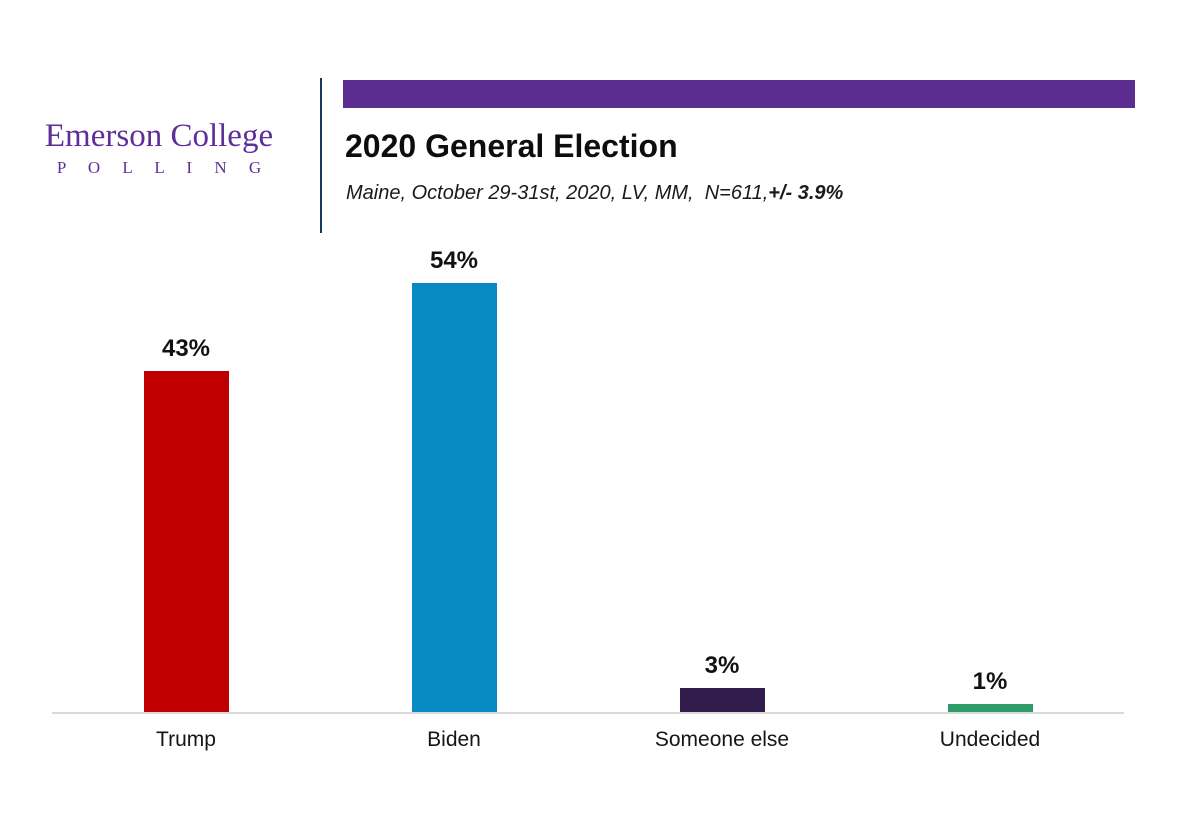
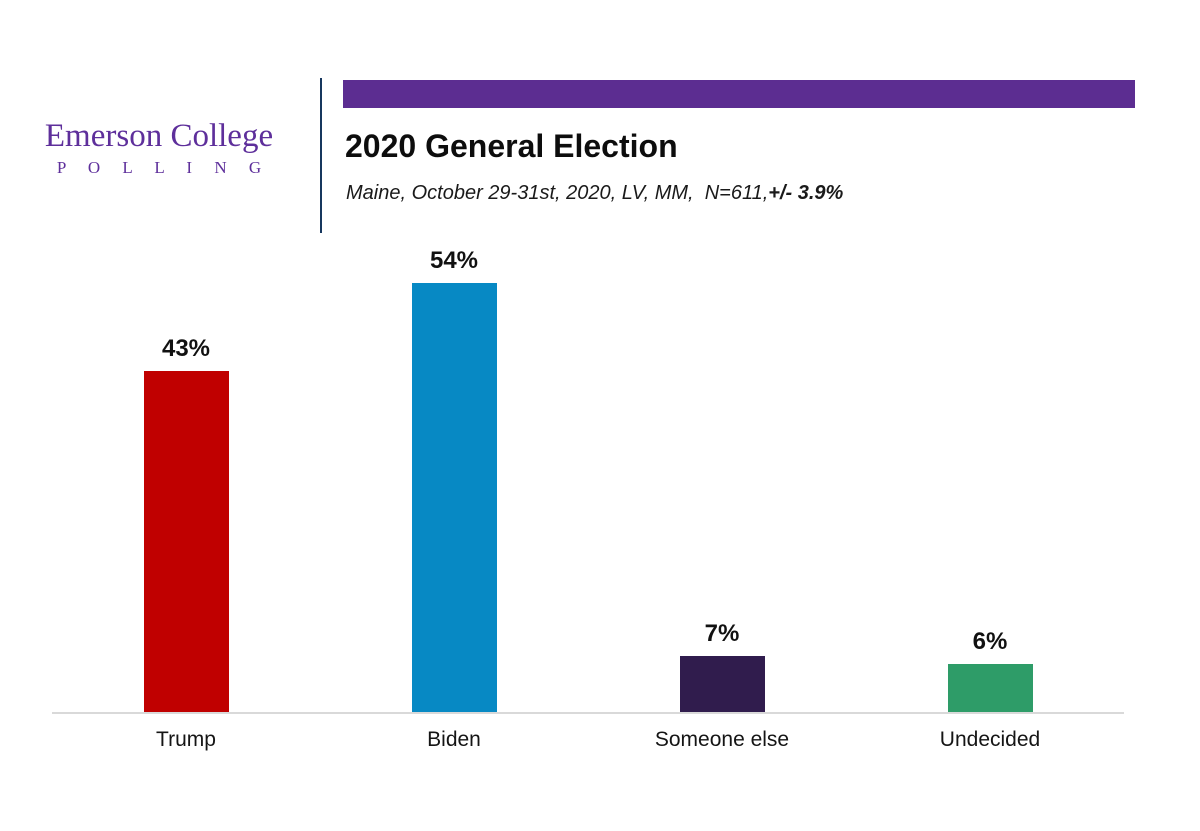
Someone else: 3% -> 7%
Undecided: 1% -> 6%
